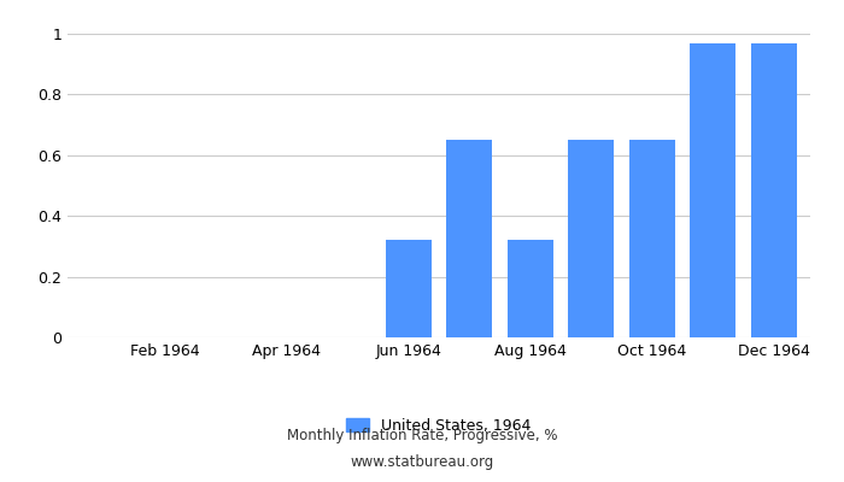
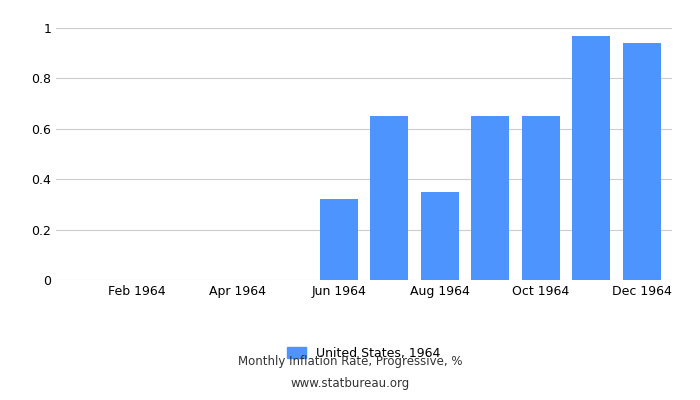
Aug 1964: 0.32 -> 0.35
Dec 1964: 0.97 -> 0.94
